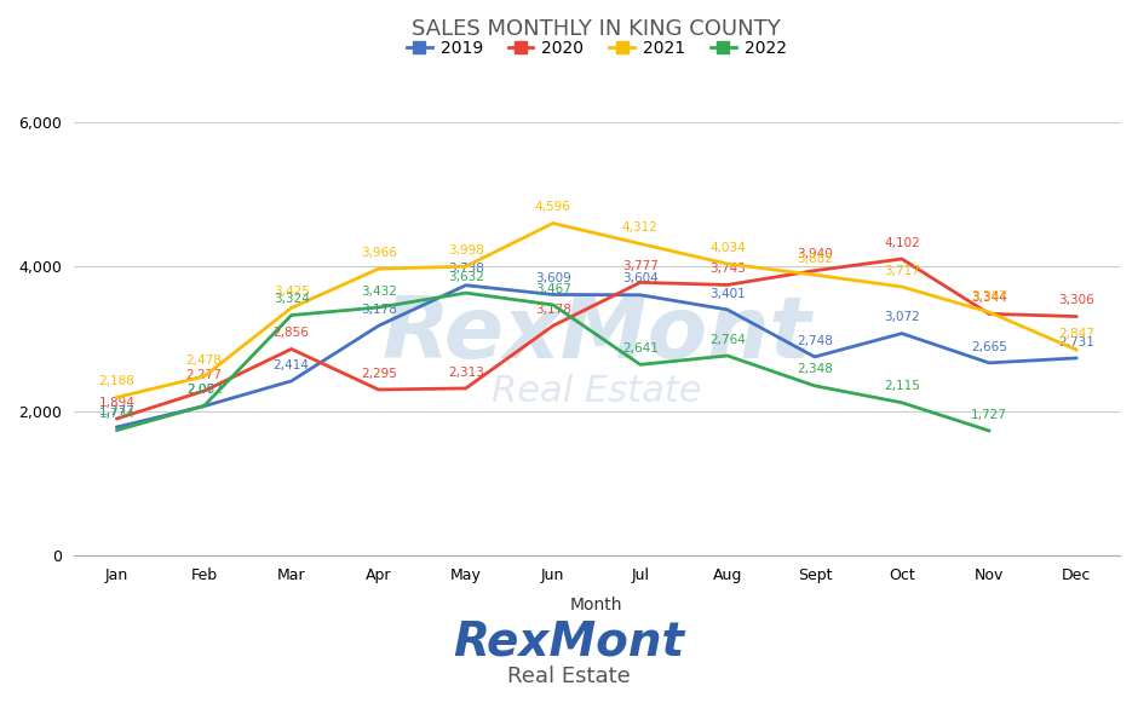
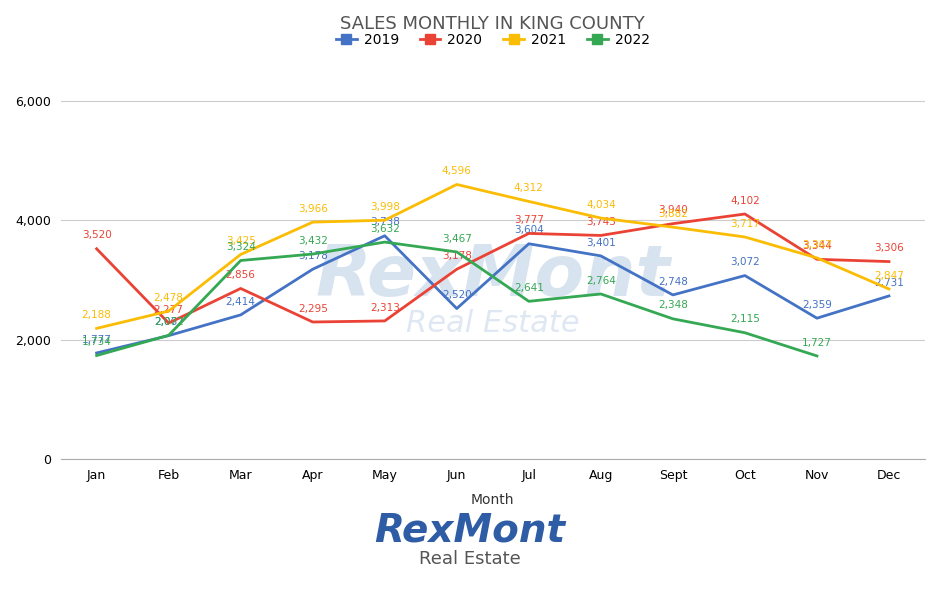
2020/Jan: 1,890 -> 3,520
2019/Jun: 3,610 -> 2,520
2019/Nov: 2,665 -> 2,359
